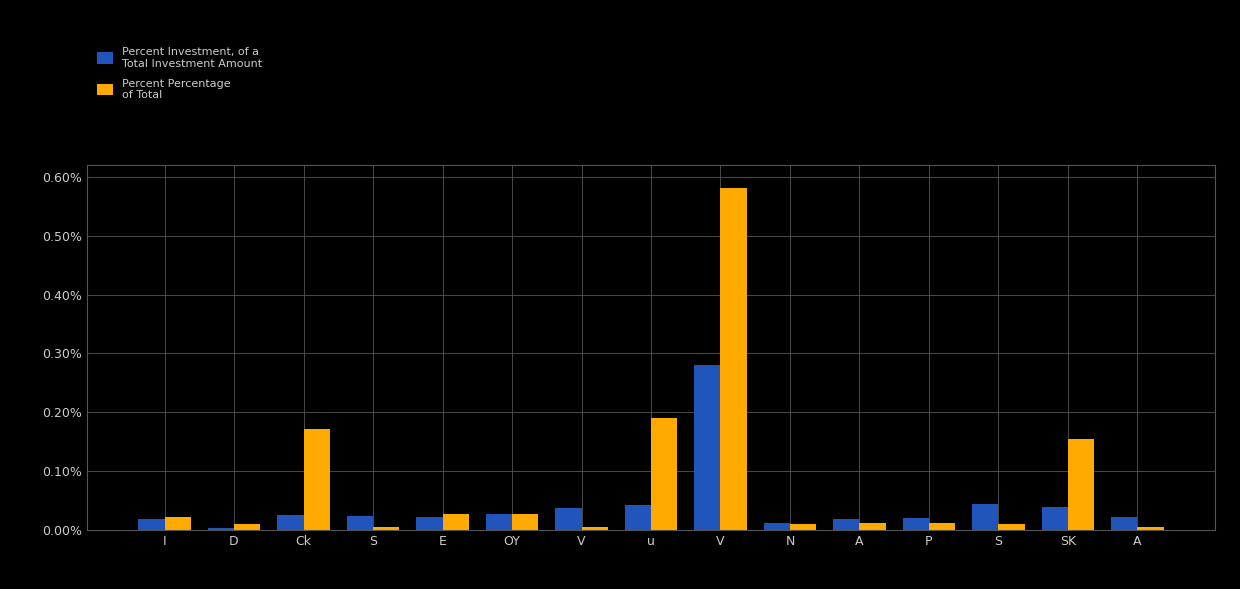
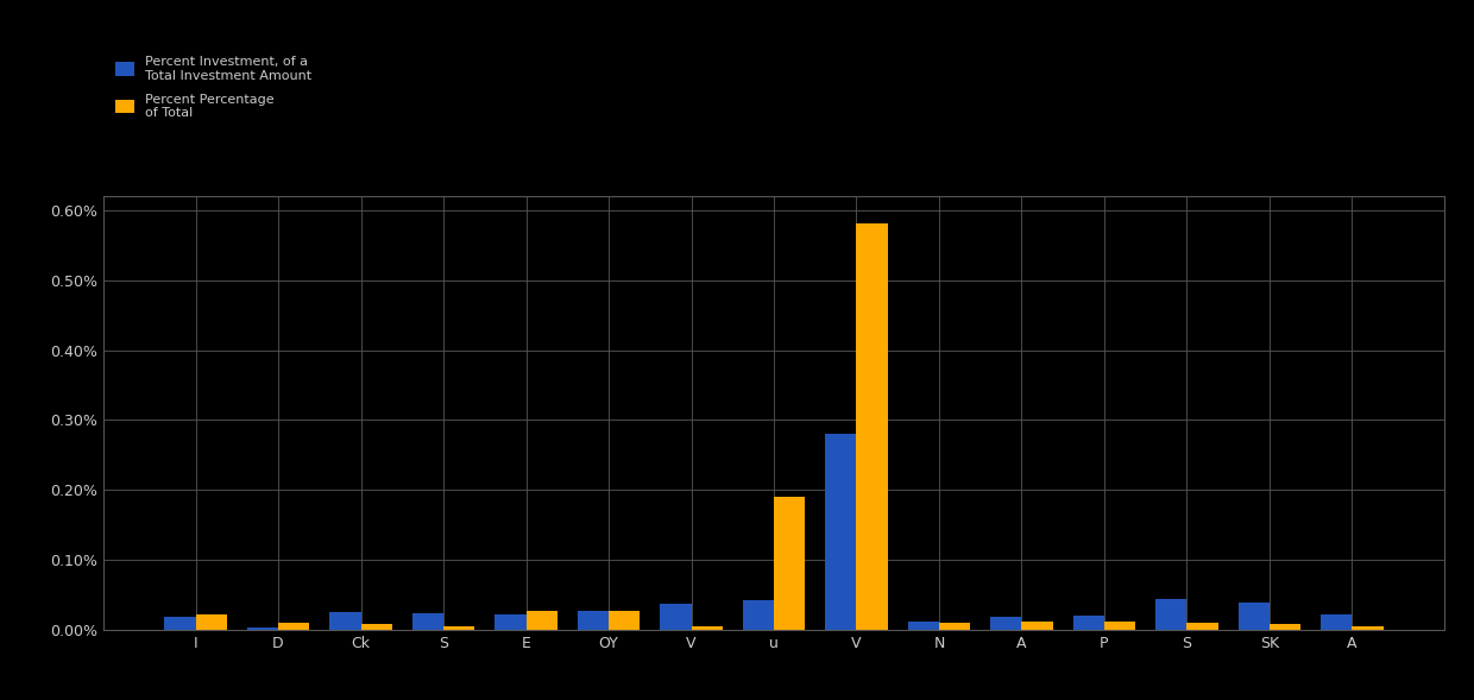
Percent Percentage of Total/Ck: 0.172% -> 0.008%
Percent Percentage of Total/SK: 0.154% -> 0.008%
